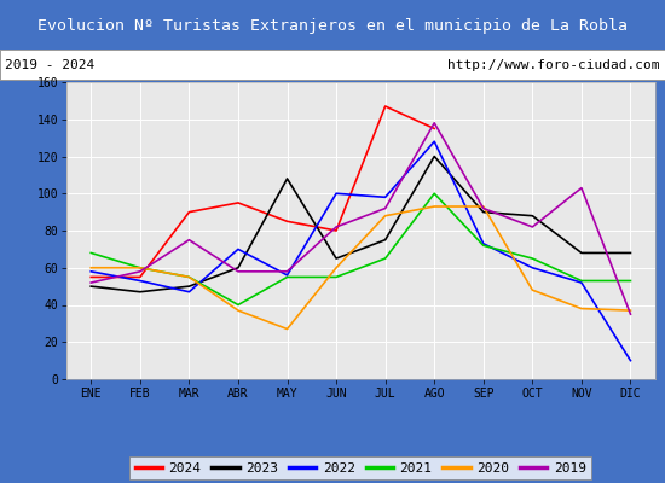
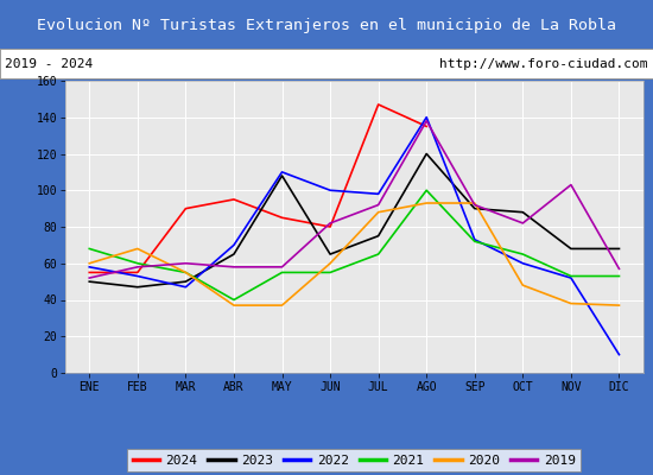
2020/FEB: 60 -> 68
2019/MAR: 75 -> 60
2023/ABR: 60 -> 65
2022/MAY: 56 -> 110
2020/MAY: 27 -> 37
2022/AGO: 128 -> 140
2019/DIC: 35 -> 57
